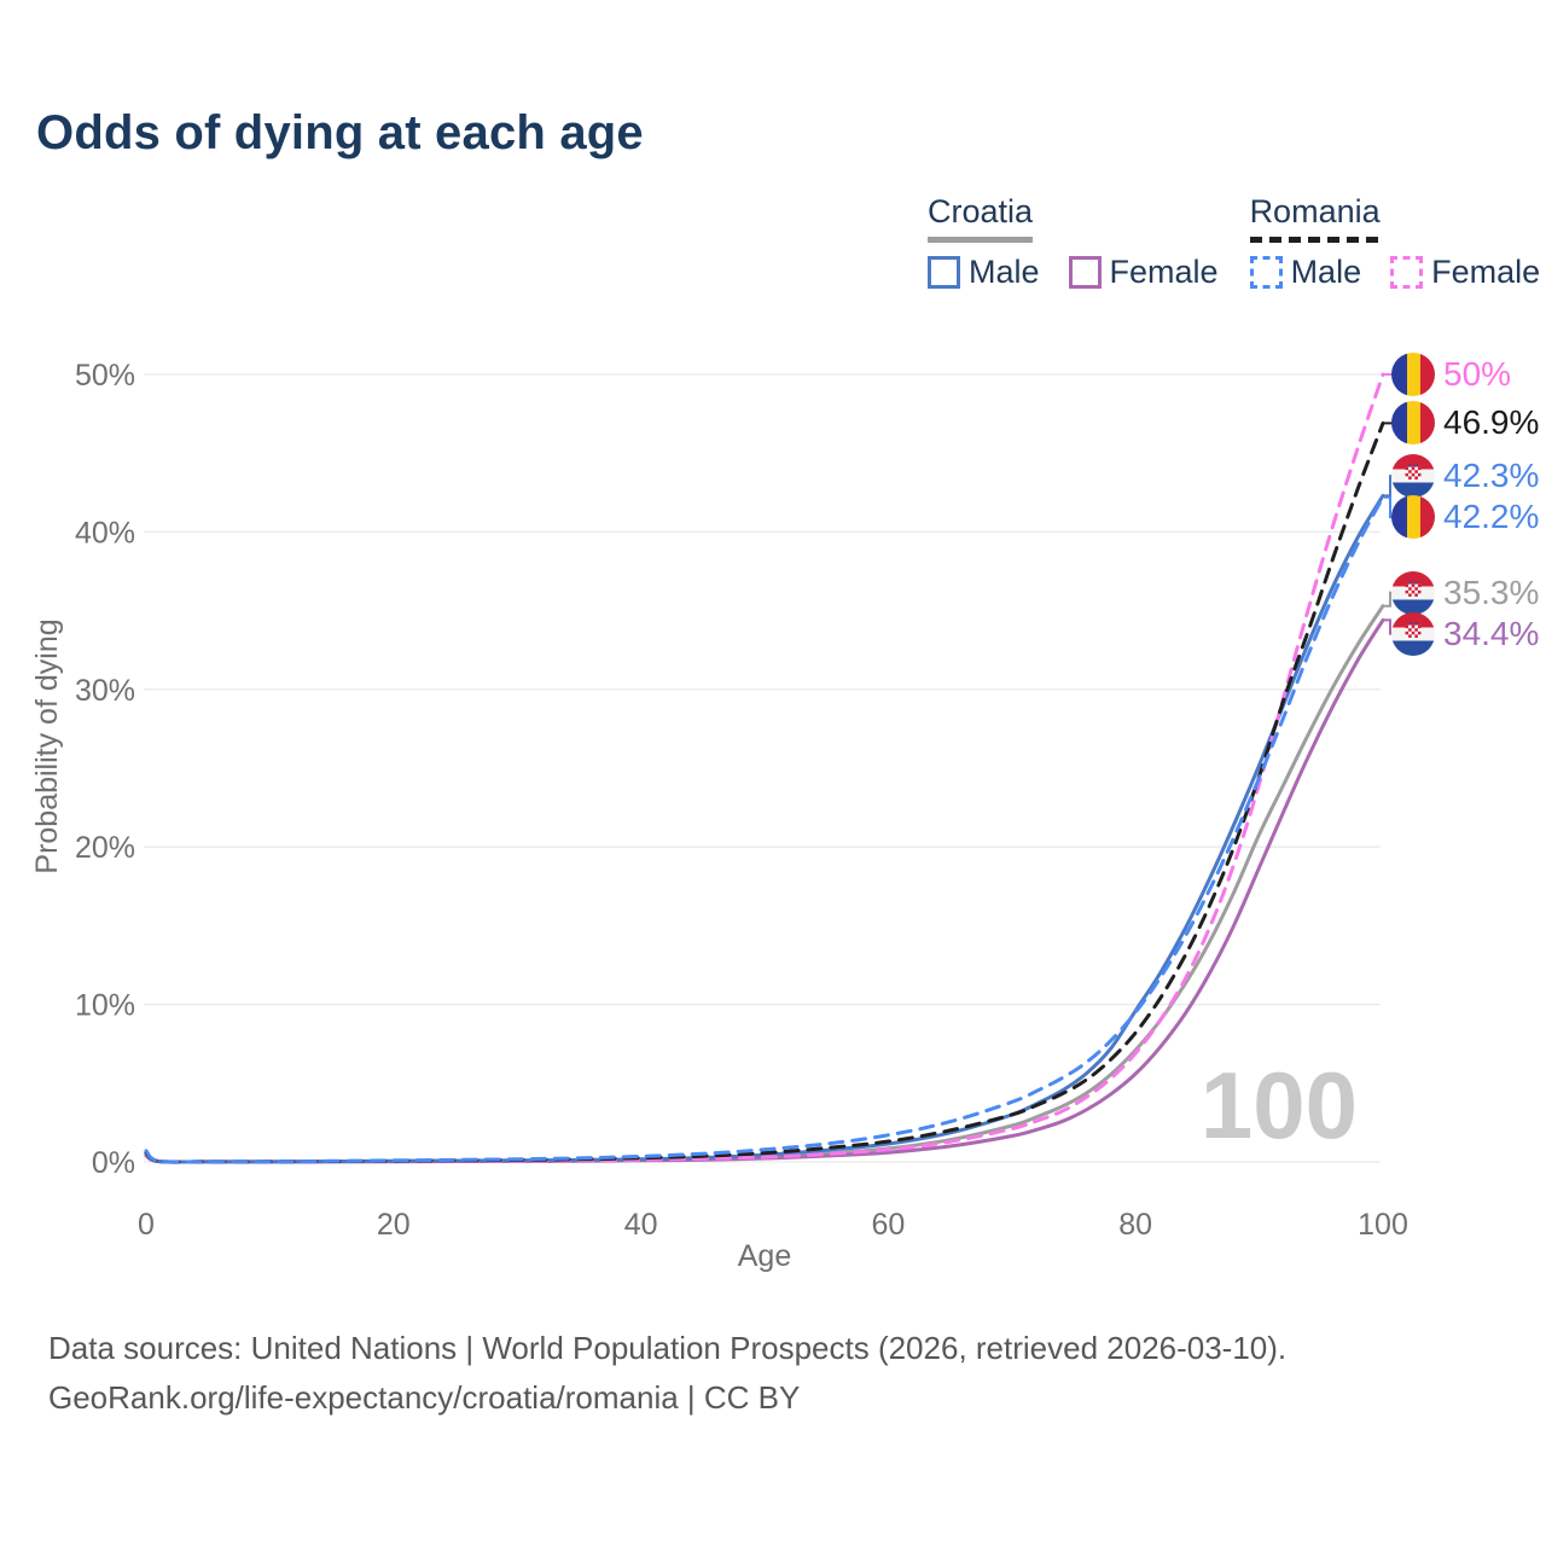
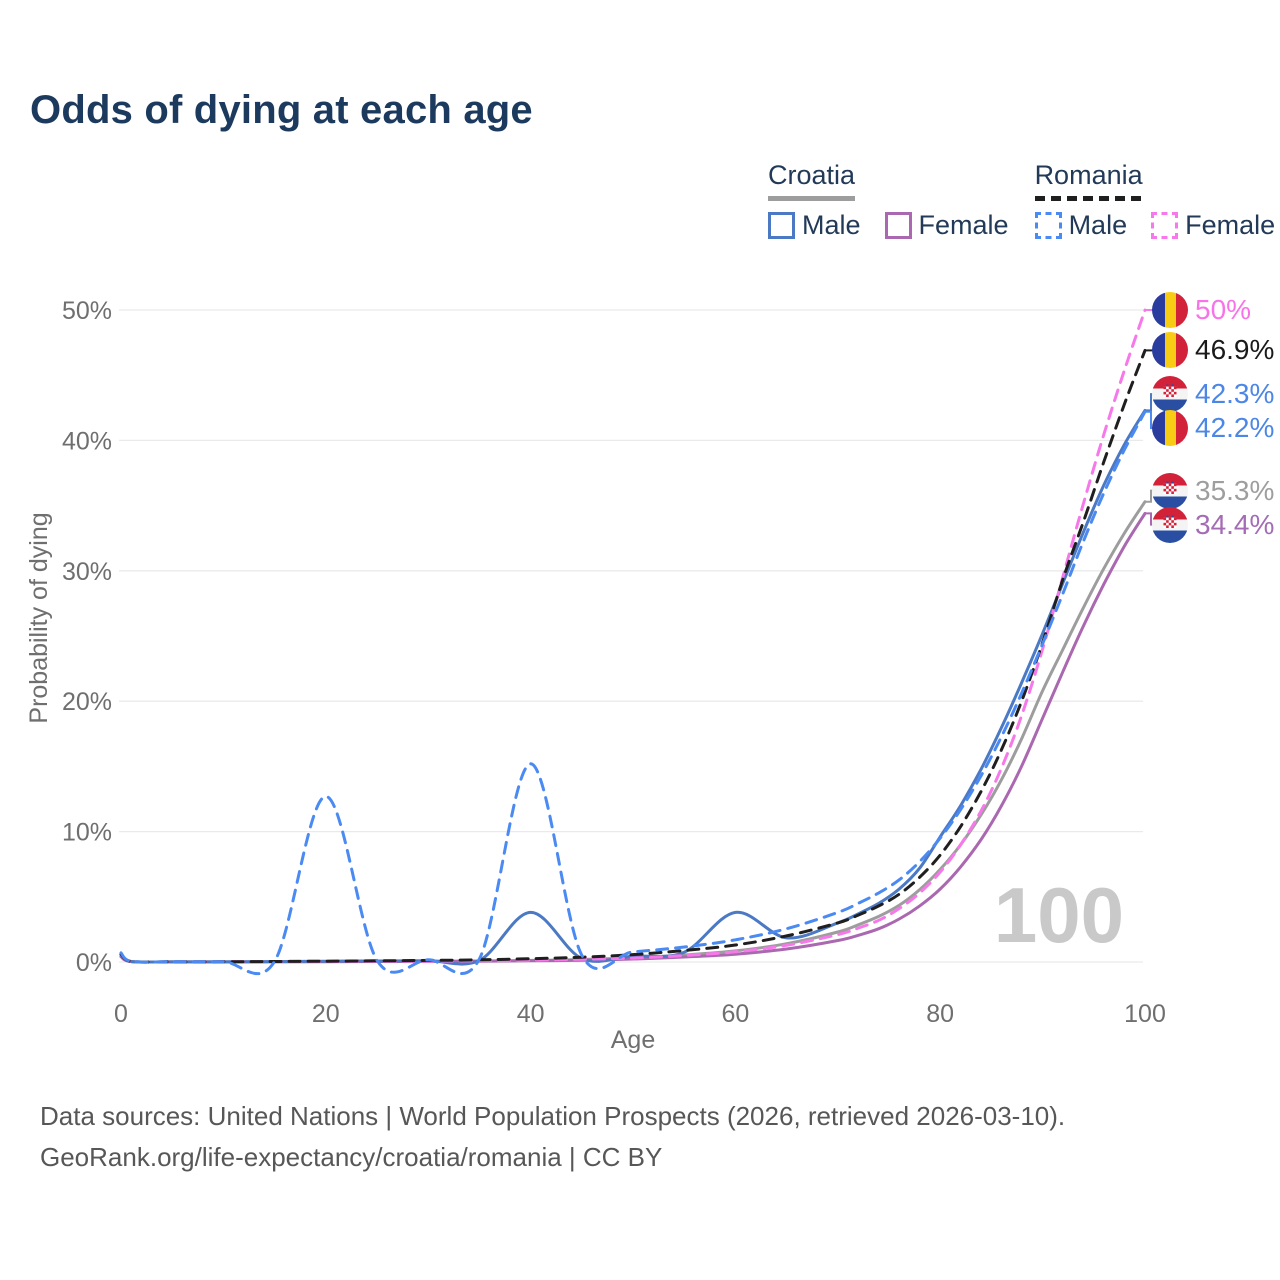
Romania Male/20: 0.1% -> 12.7%
Croatia Male/40: 0.2% -> 3.8%
Romania Male/40: 0.3% -> 15.2%
Croatia Male/60: 1.1% -> 3.8%
